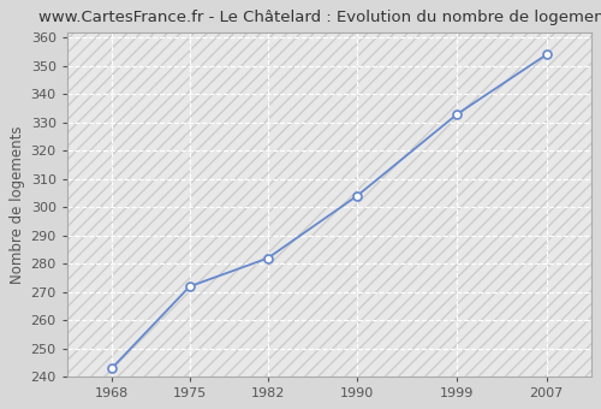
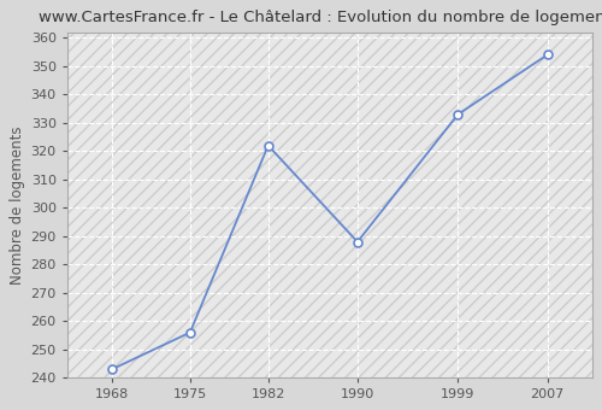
1975: 272 -> 256
1982: 282 -> 322
1990: 304 -> 288
